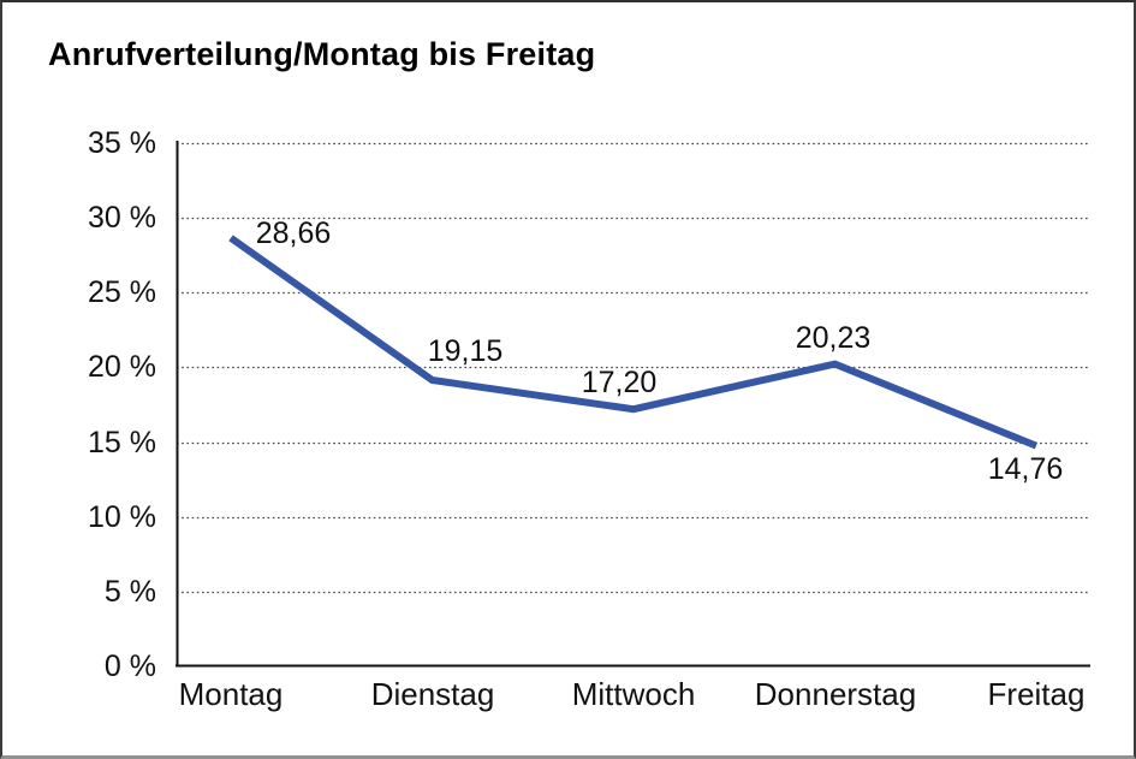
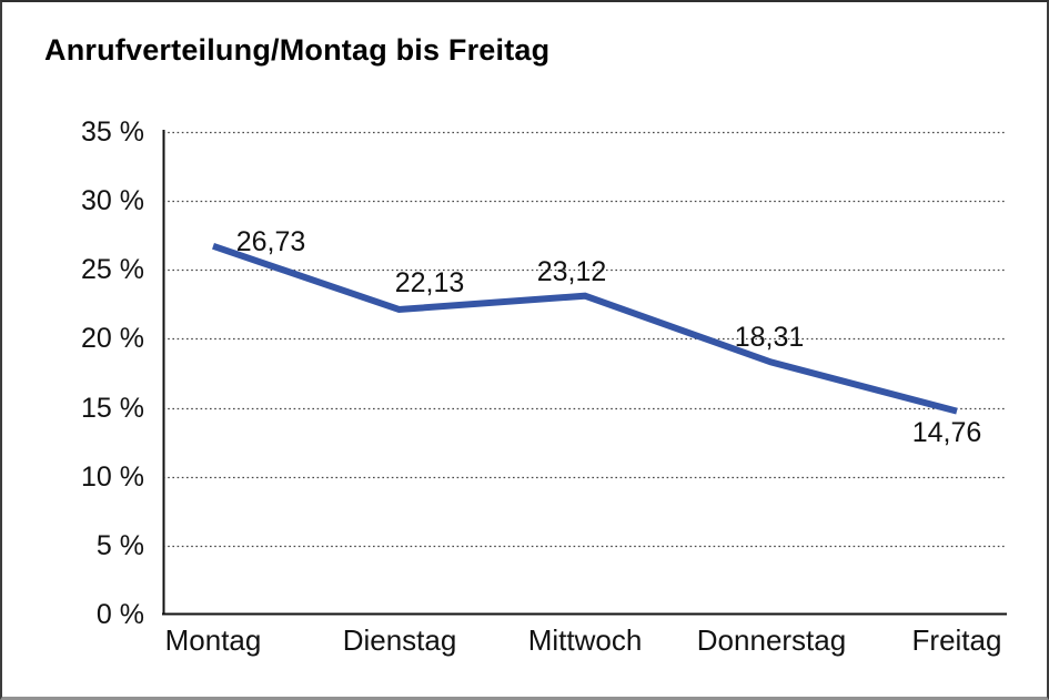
Montag: 28,66 -> 26,73
Dienstag: 19,15 -> 22,13
Mittwoch: 17,20 -> 23,12
Donnerstag: 20,23 -> 18,31
